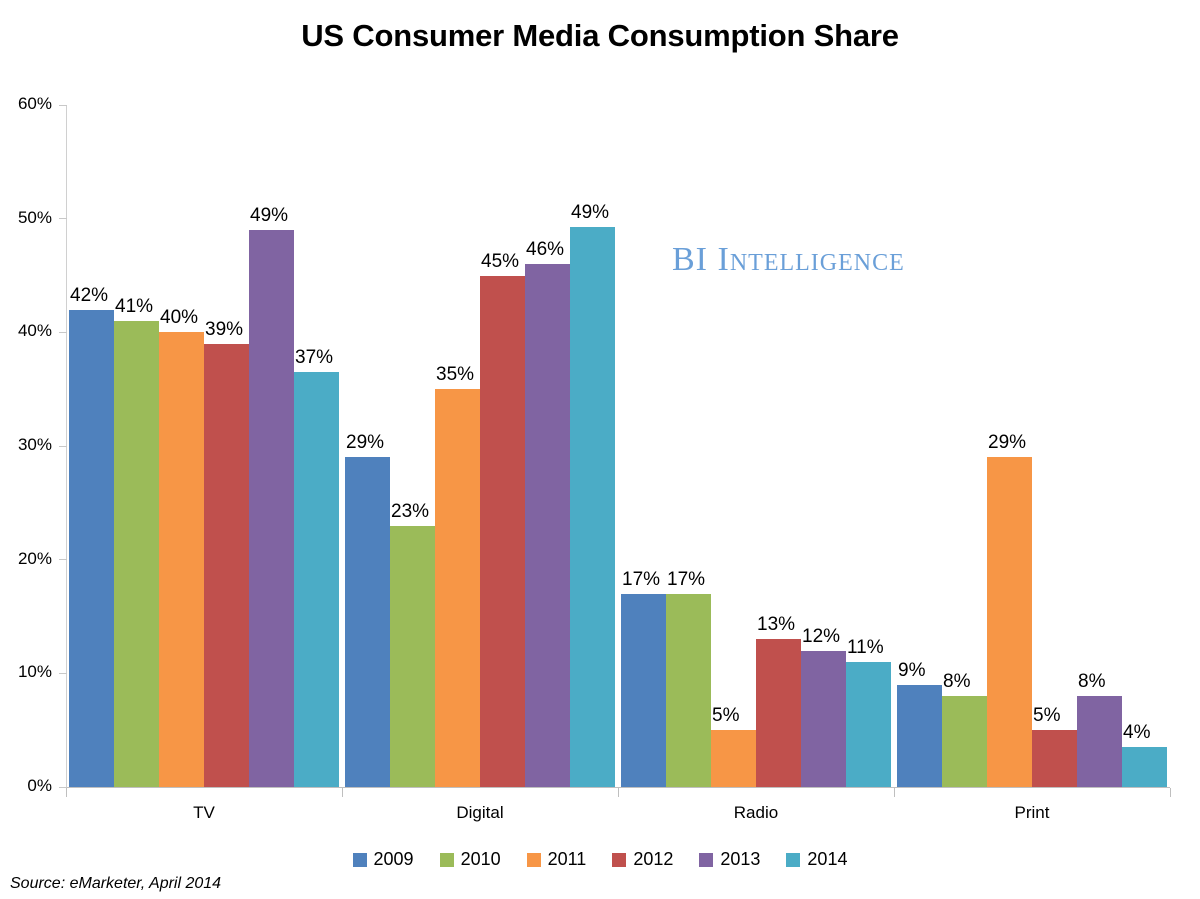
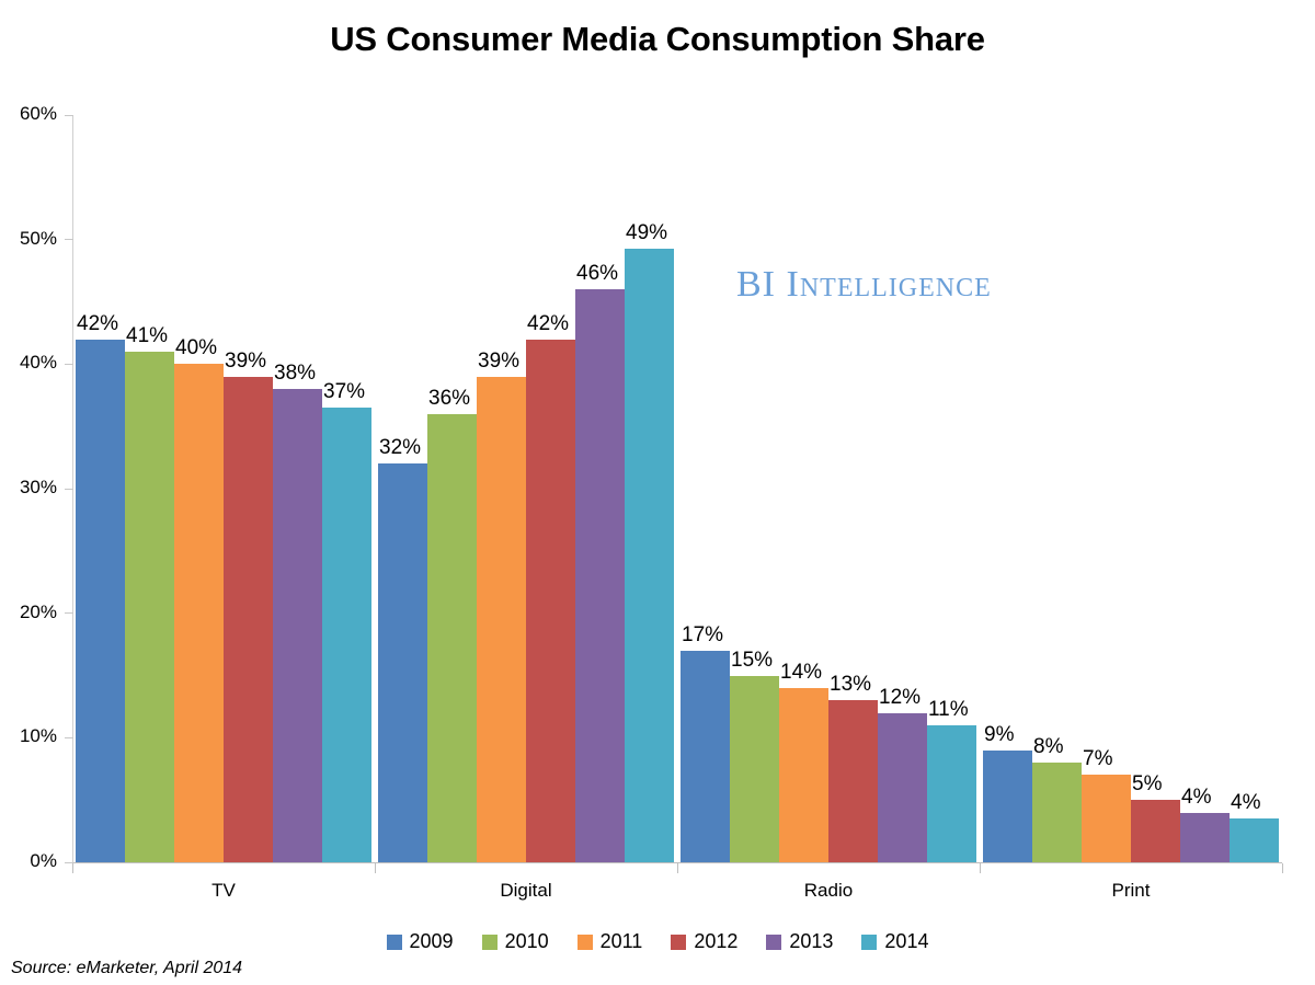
2013/TV: 49% -> 38%
2009/Digital: 29% -> 32%
2010/Digital: 23% -> 36%
2011/Digital: 35% -> 39%
2012/Digital: 45% -> 42%
2010/Radio: 17% -> 15%
2011/Radio: 5% -> 14%
2011/Print: 29% -> 7%
2013/Print: 8% -> 4%
